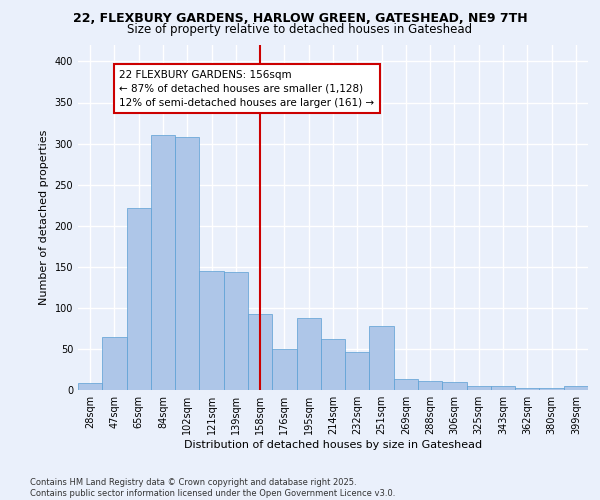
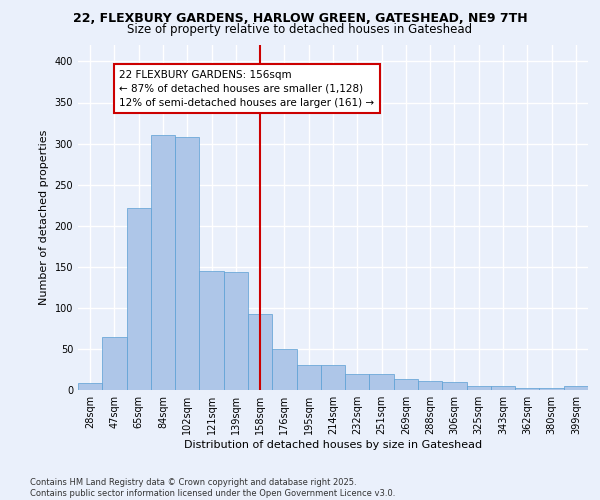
195sqm: 88 -> 30
214sqm: 62 -> 30
232sqm: 46 -> 19
251sqm: 78 -> 19
